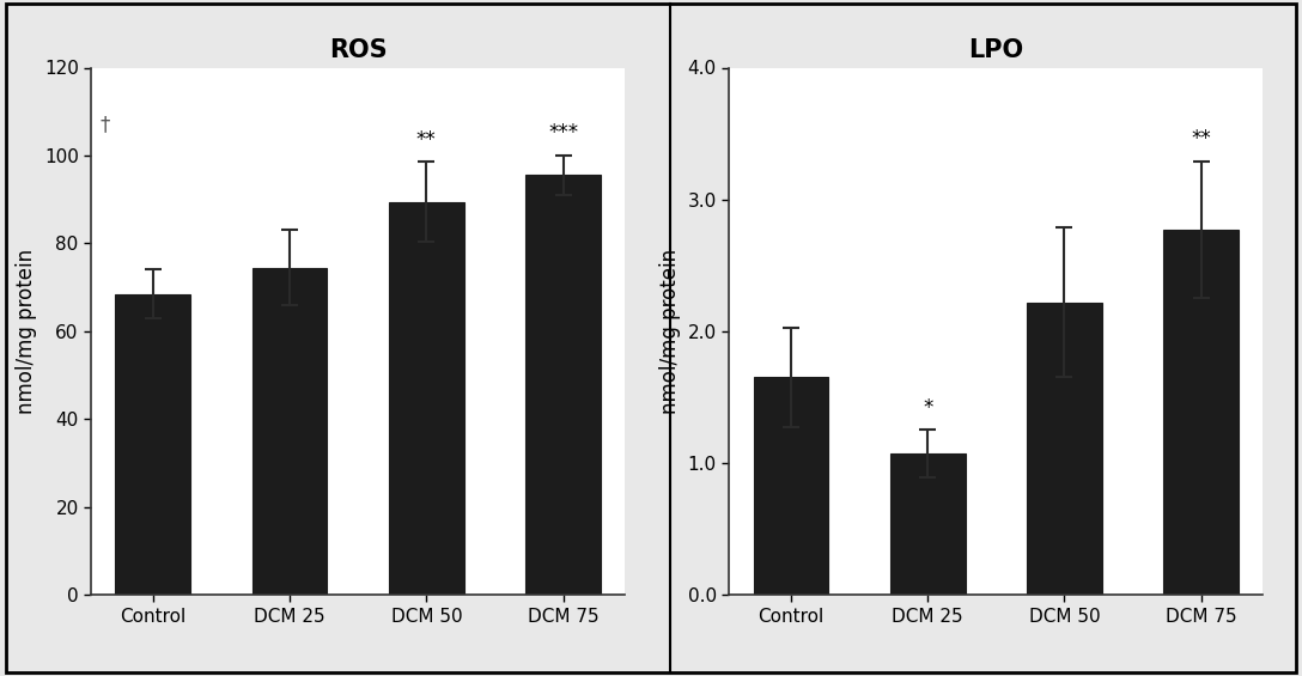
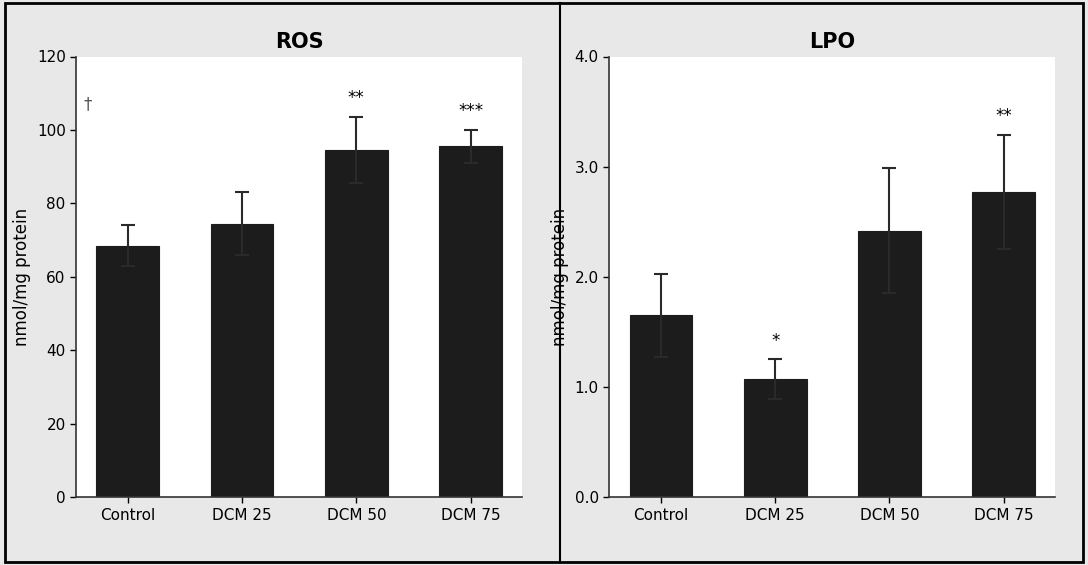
ROS/DCM 50: 89.5 -> 94.5
LPO/DCM 50: 2.22 -> 2.42
